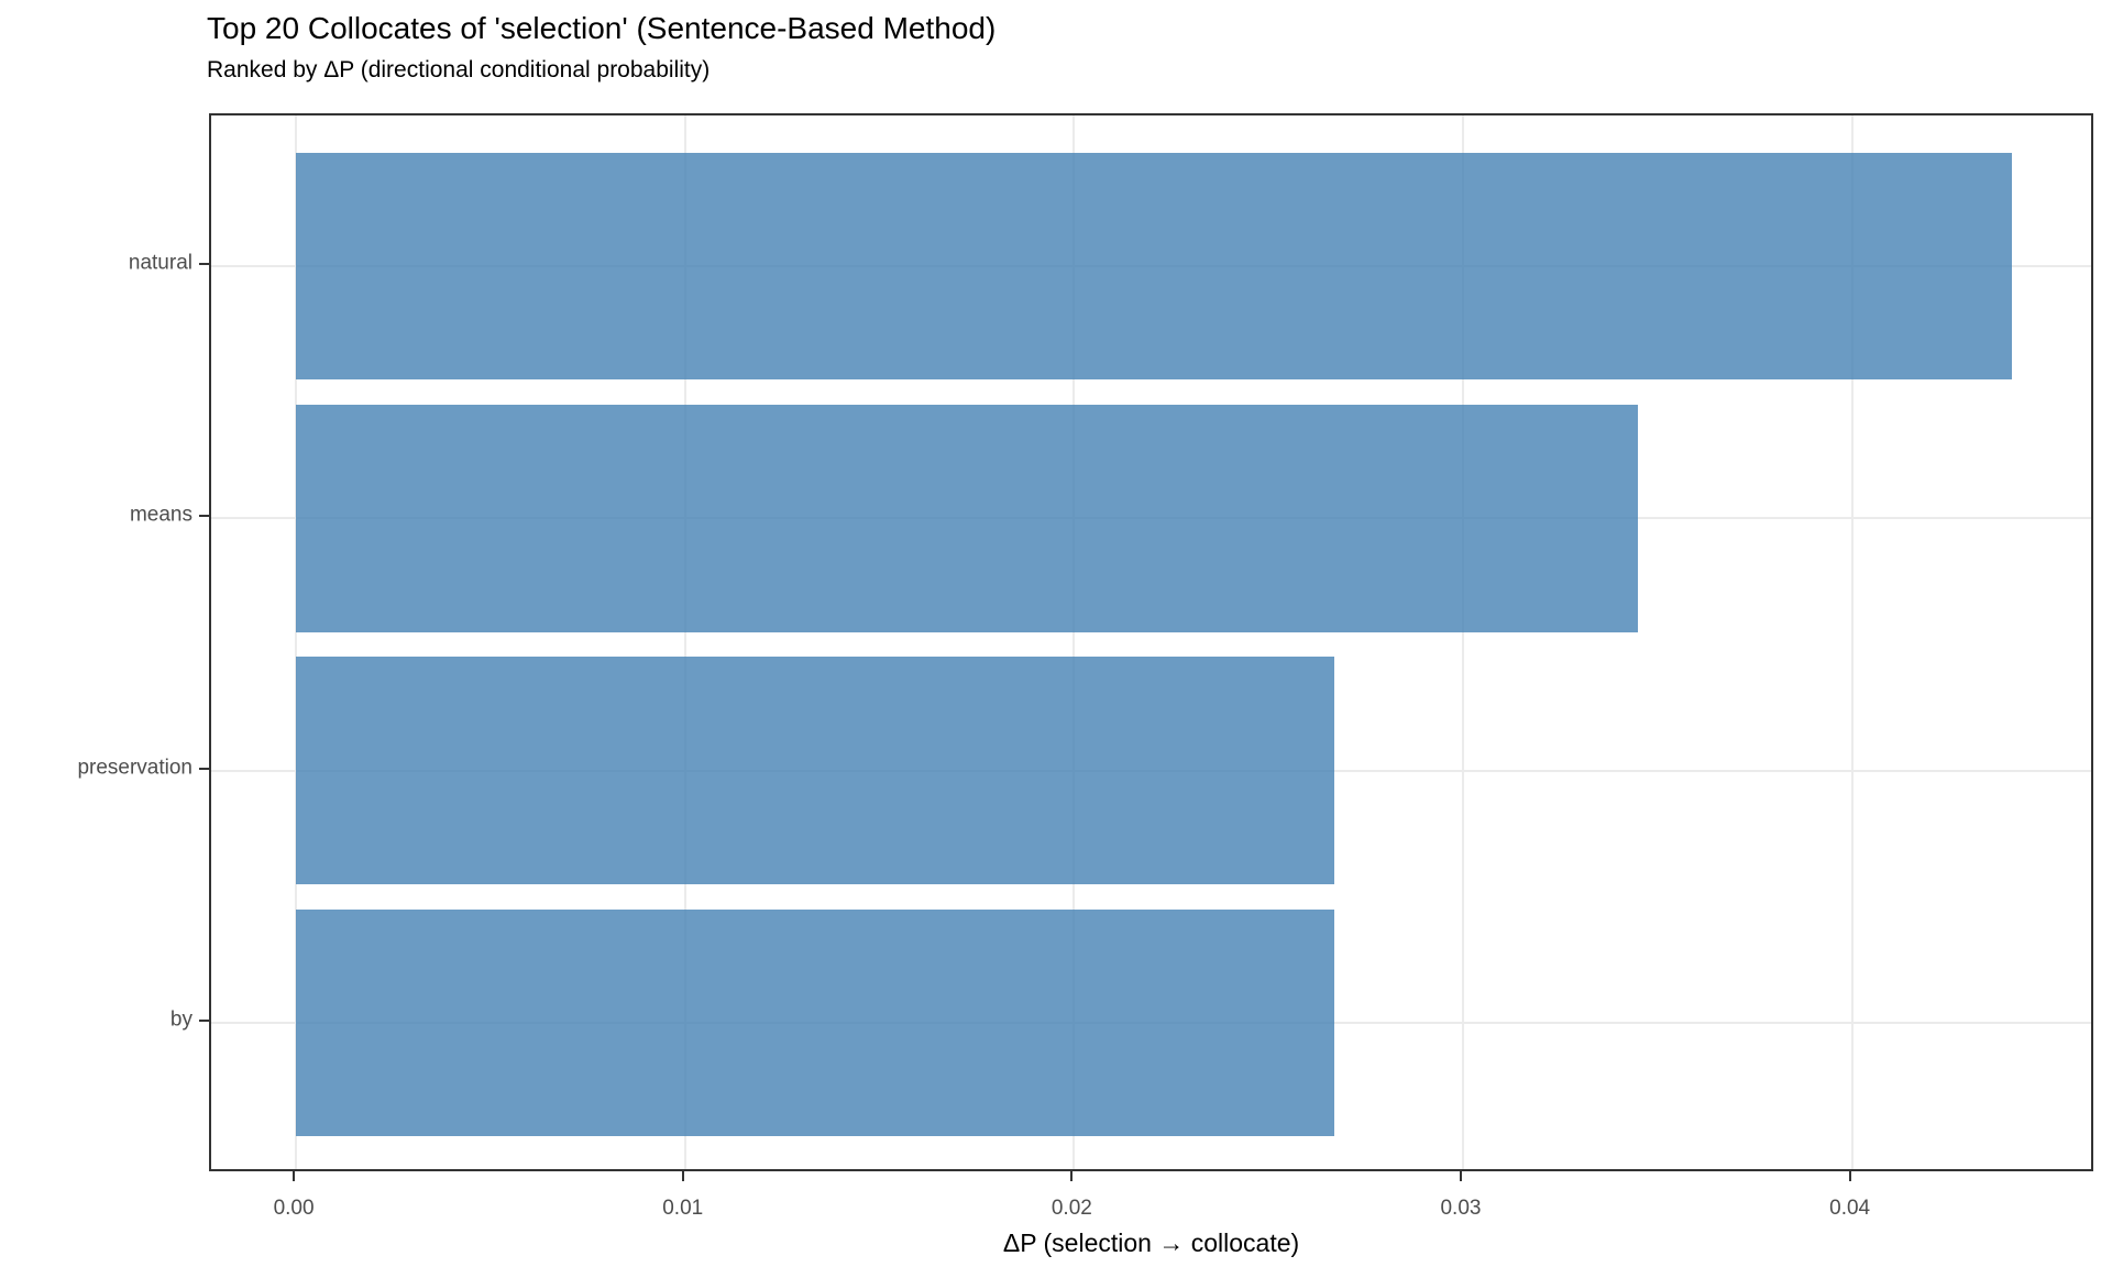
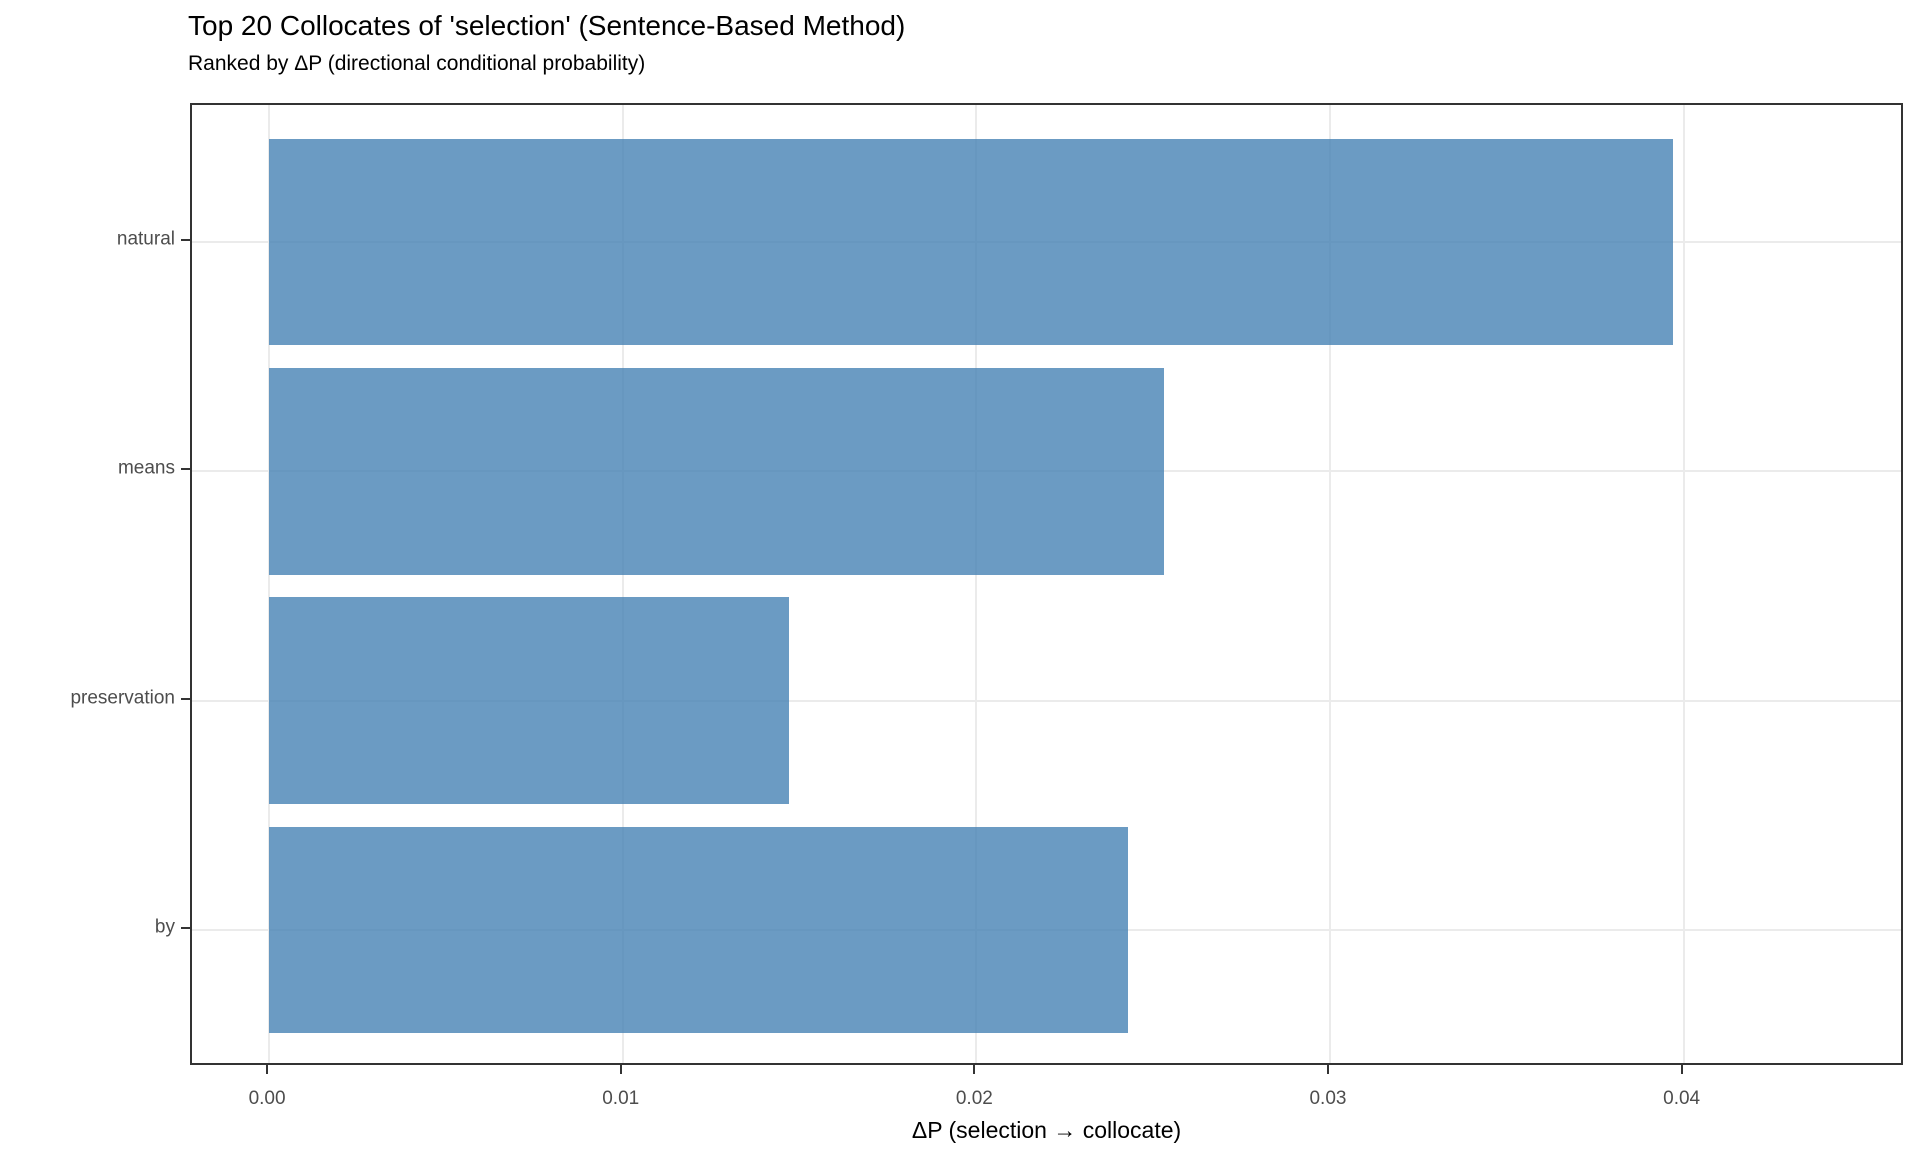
natural: 0.0441 -> 0.0397
means: 0.0345 -> 0.0253
preservation: 0.0267 -> 0.0147
by: 0.0267 -> 0.0243
